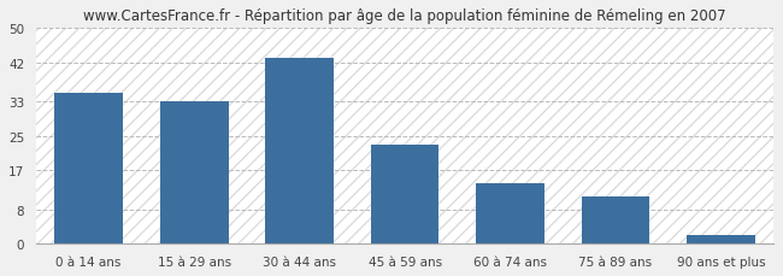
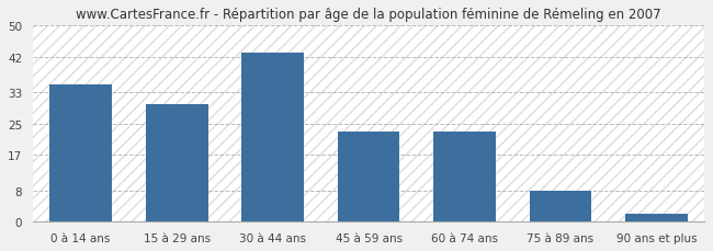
15 à 29 ans: 33 -> 30
60 à 74 ans: 14 -> 23
75 à 89 ans: 11 -> 8
